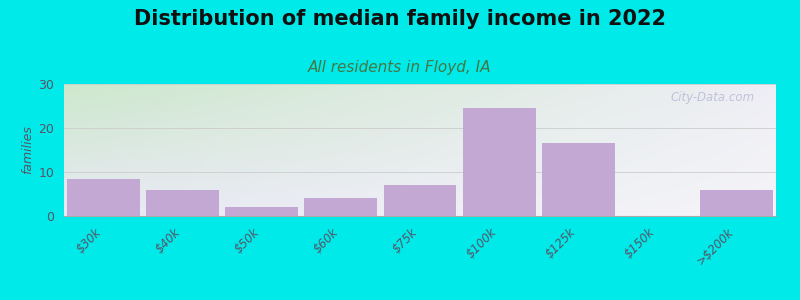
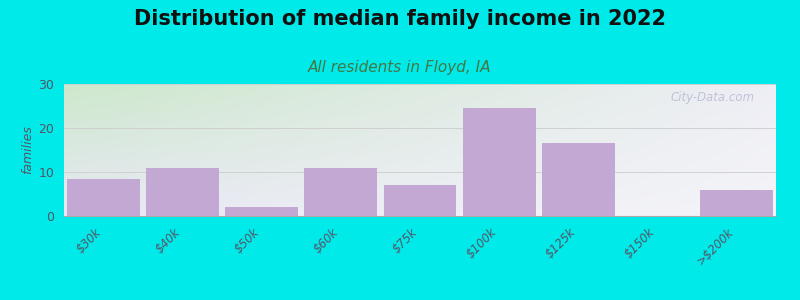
$40k: 6.0 -> 11.0
$60k: 4.0 -> 11.0
